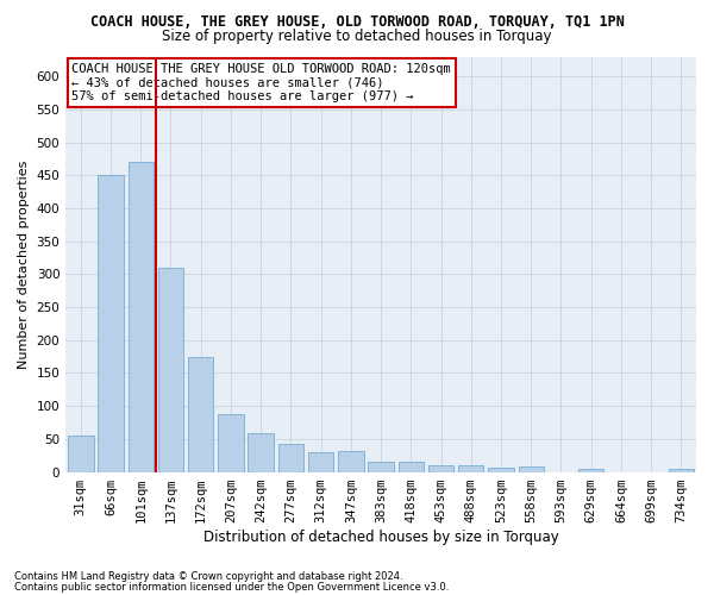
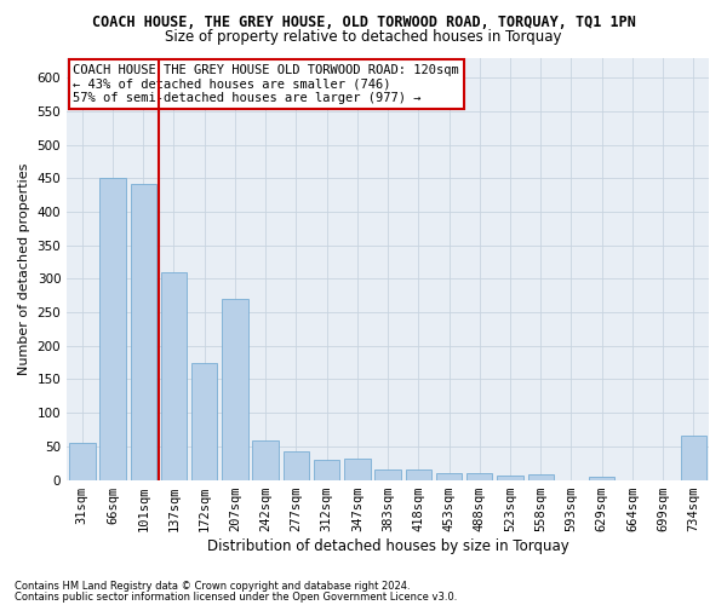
101sqm: 470 -> 442
207sqm: 88 -> 270
734sqm: 5 -> 66
